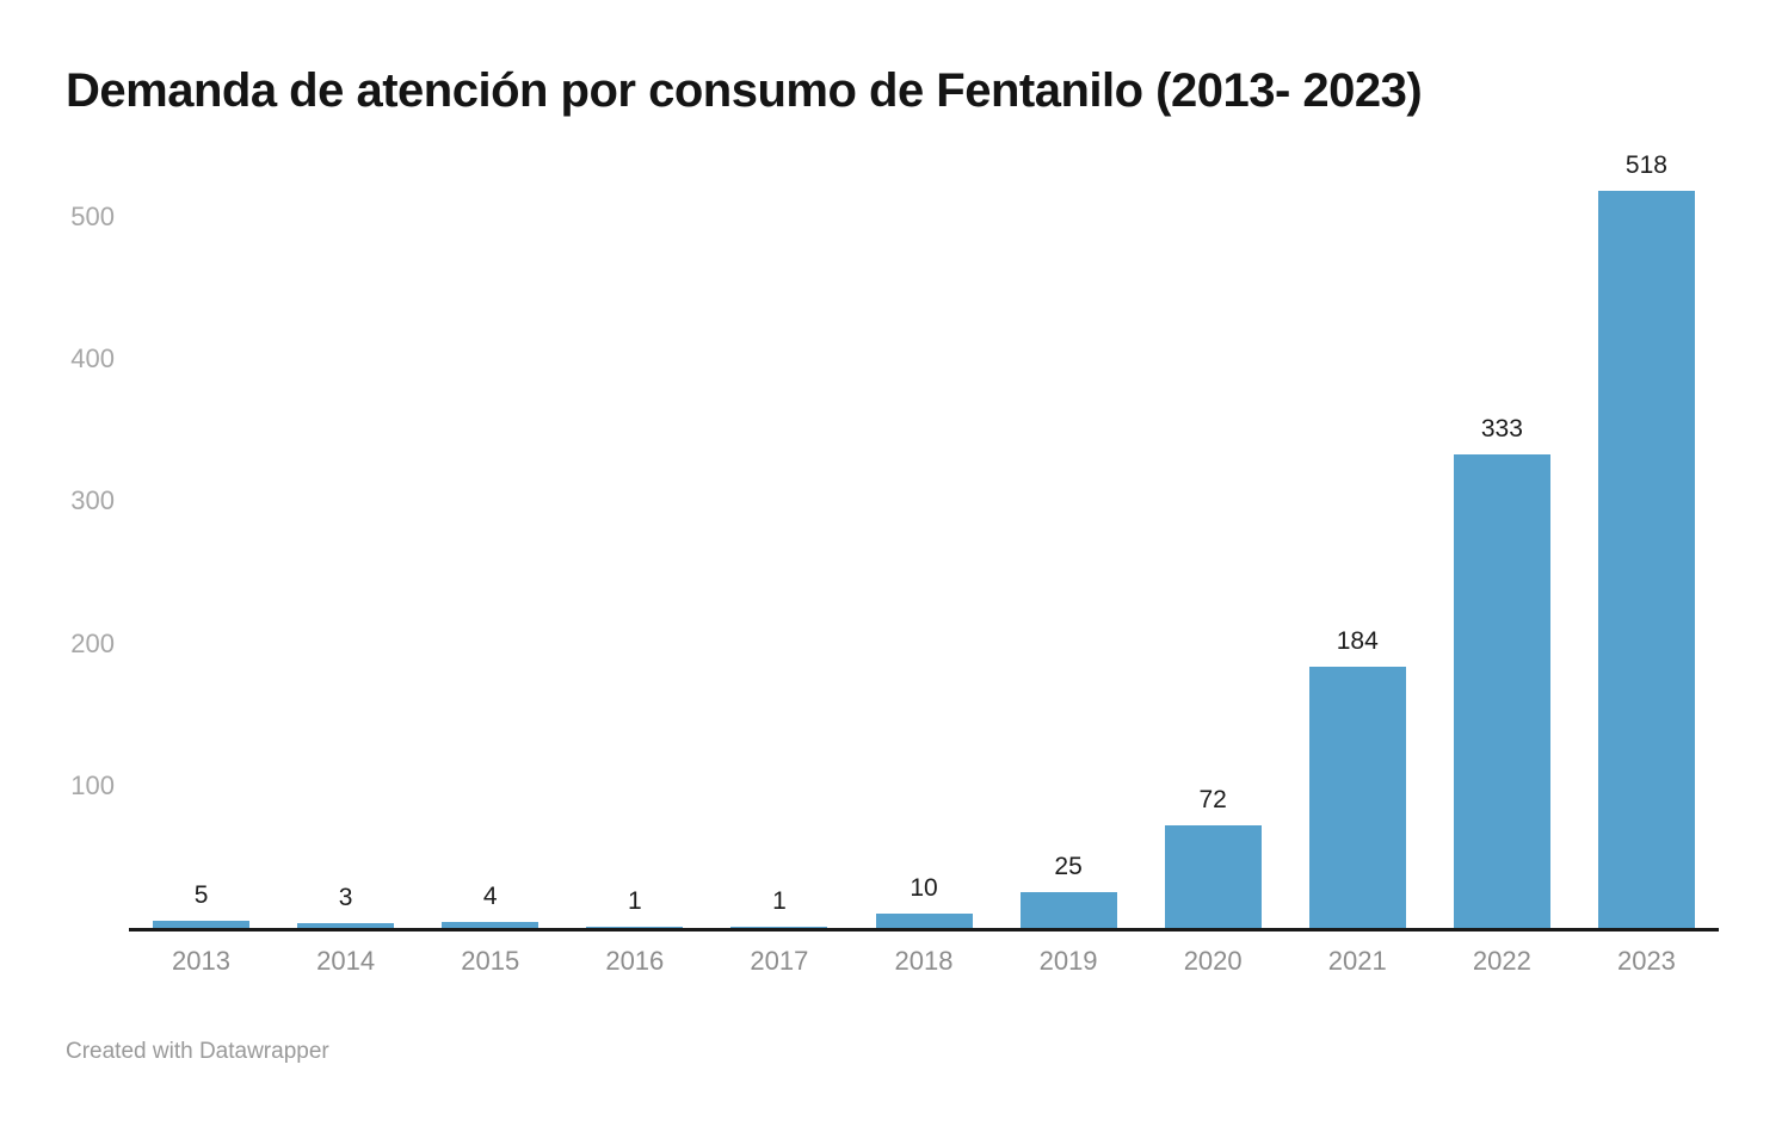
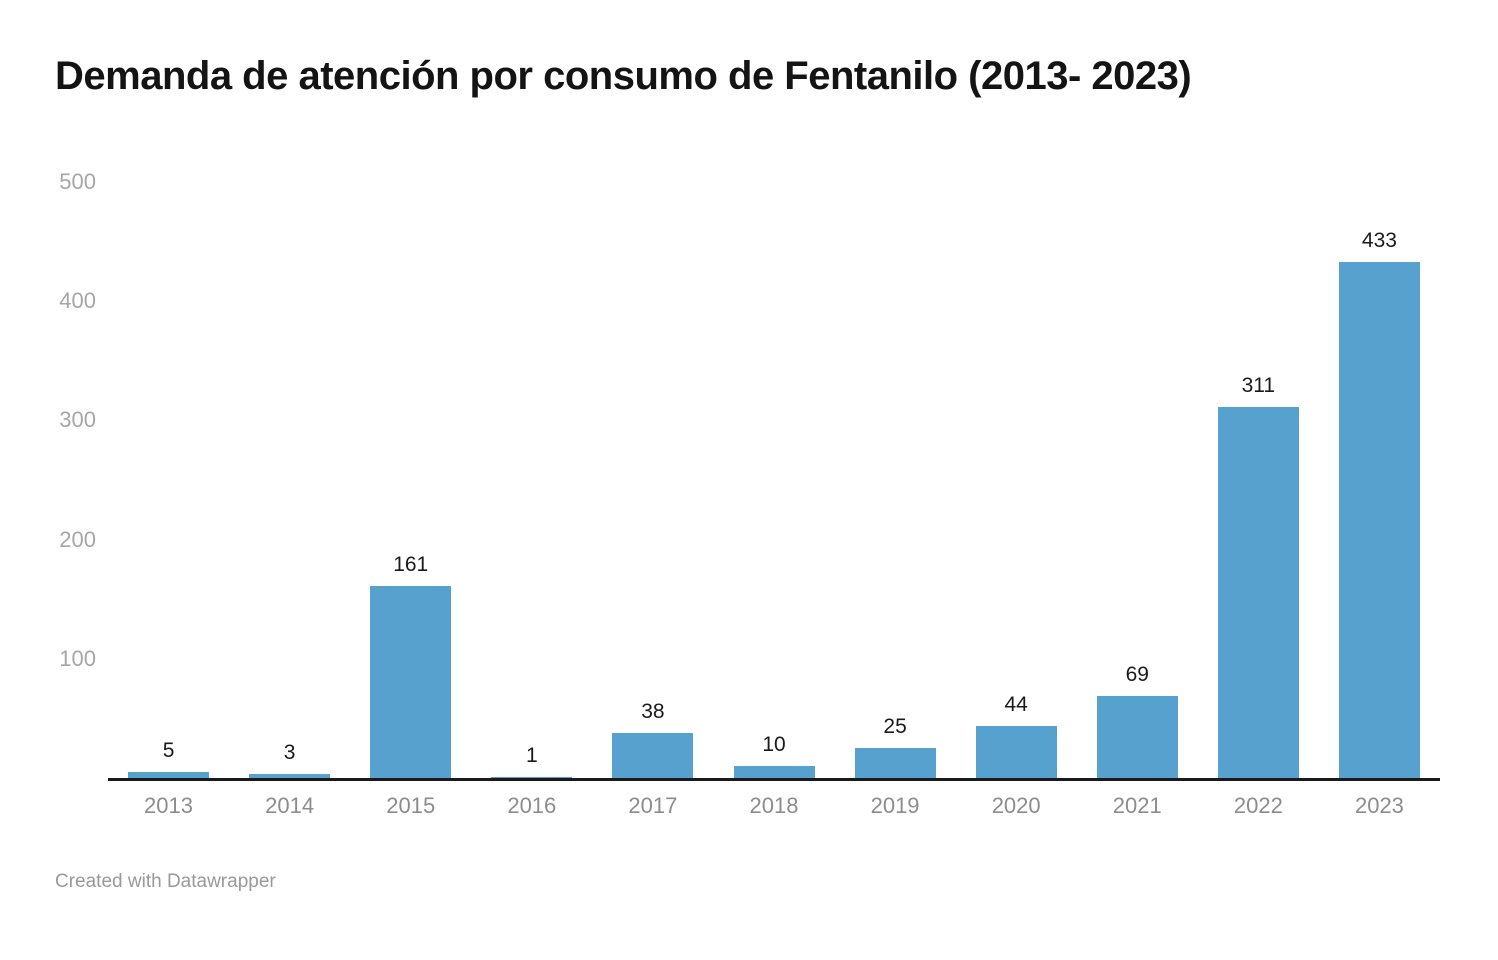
2015: 4 -> 161
2017: 1 -> 38
2020: 72 -> 44
2021: 184 -> 69
2022: 333 -> 311
2023: 518 -> 433
